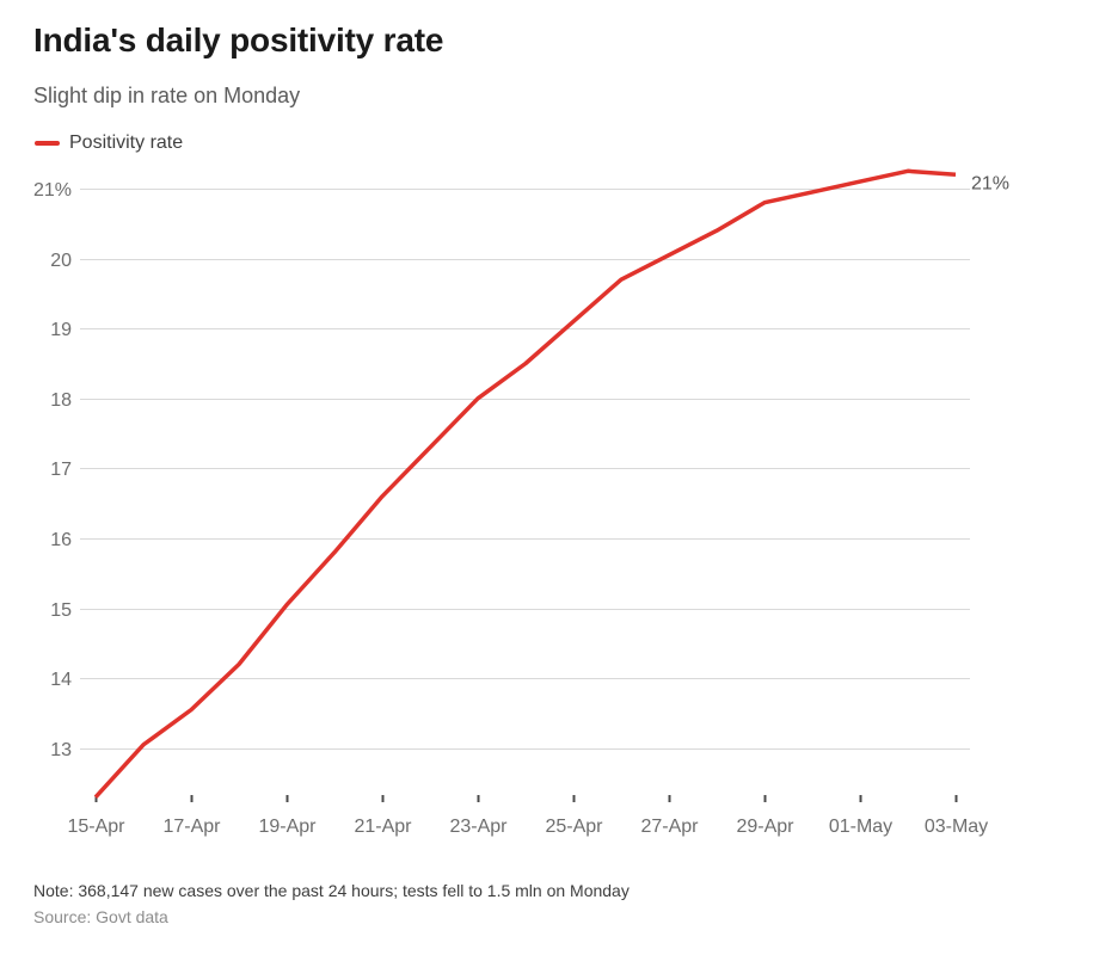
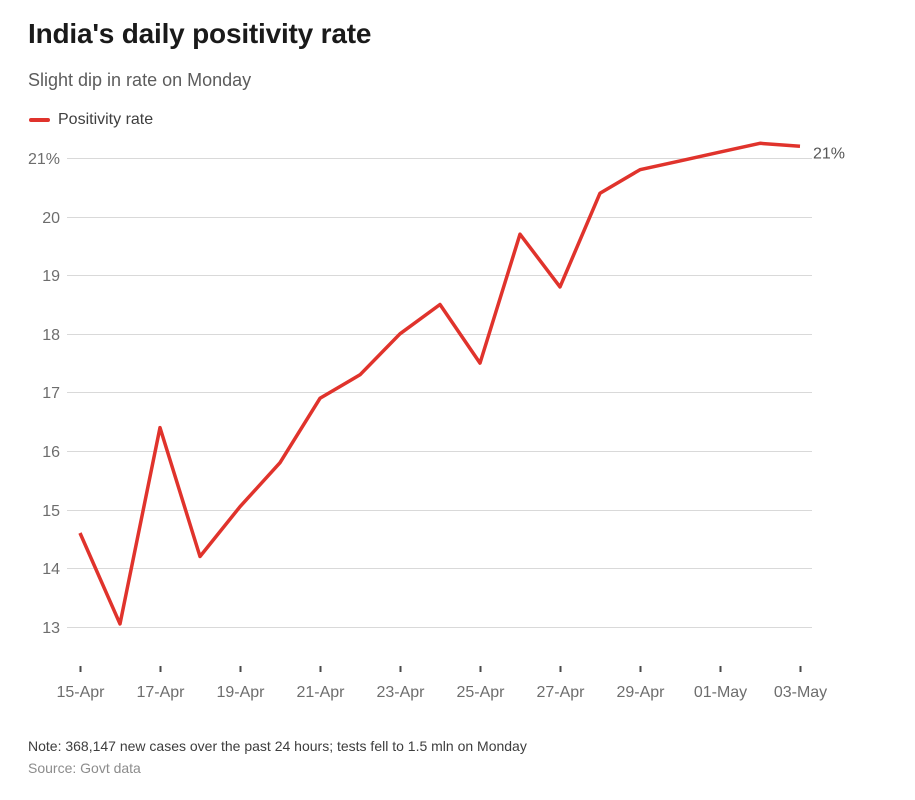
15-Apr: 12.3% -> 14.6%
17-Apr: 13.6% -> 16.4%
21-Apr: 16.6% -> 16.9%
25-Apr: 19.1% -> 17.5%
27-Apr: 20.1% -> 18.8%
